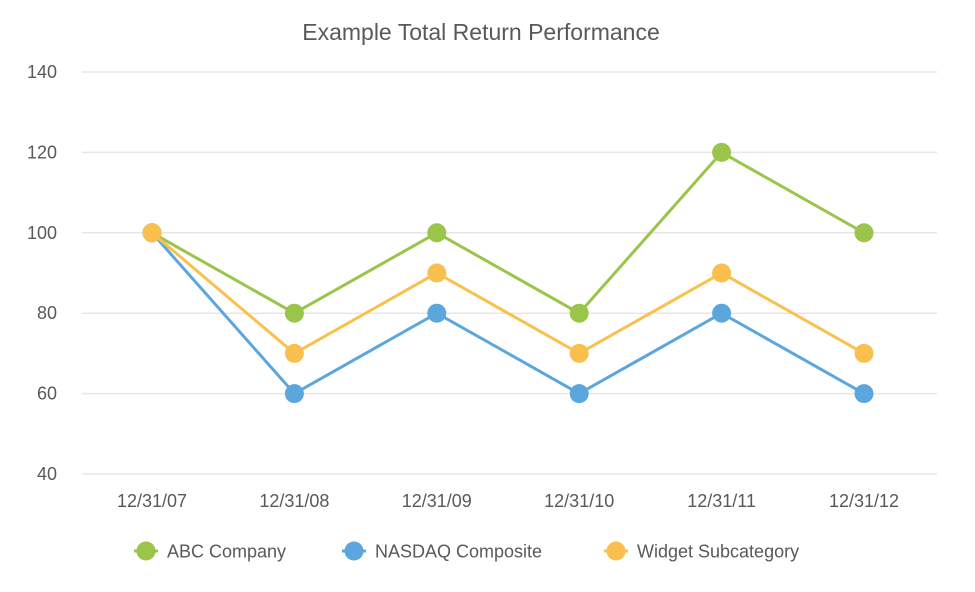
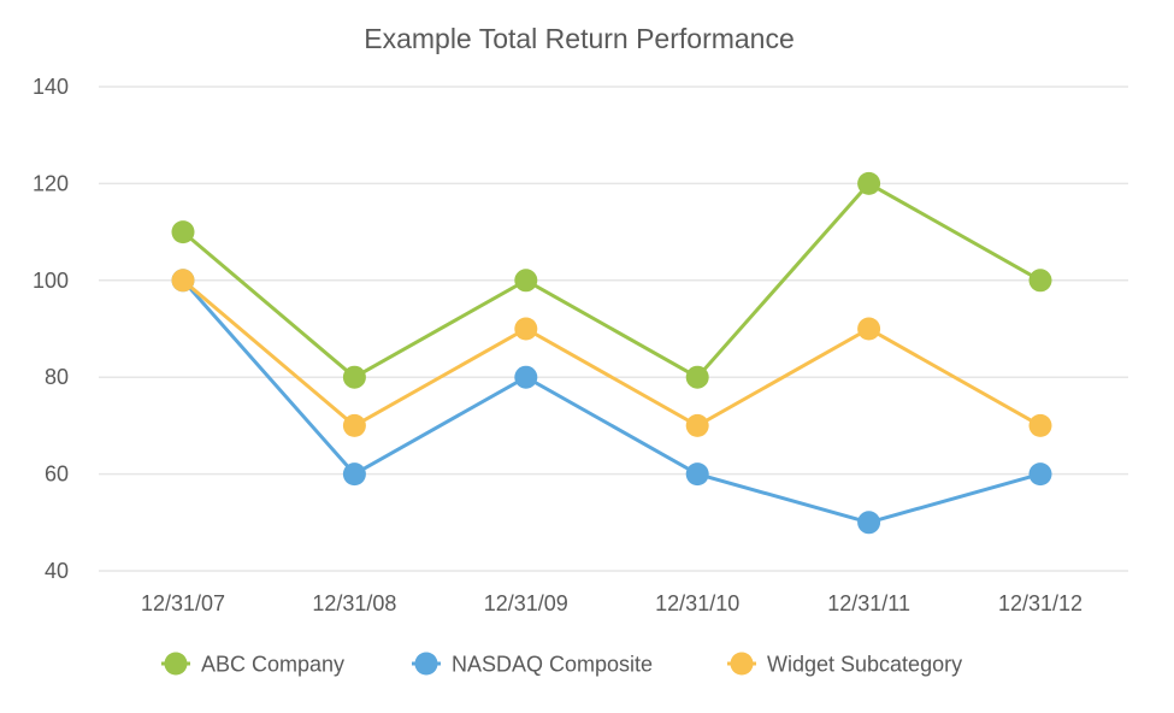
ABC Company/12/31/07: 100 -> 110
NASDAQ Composite/12/31/11: 80 -> 50
